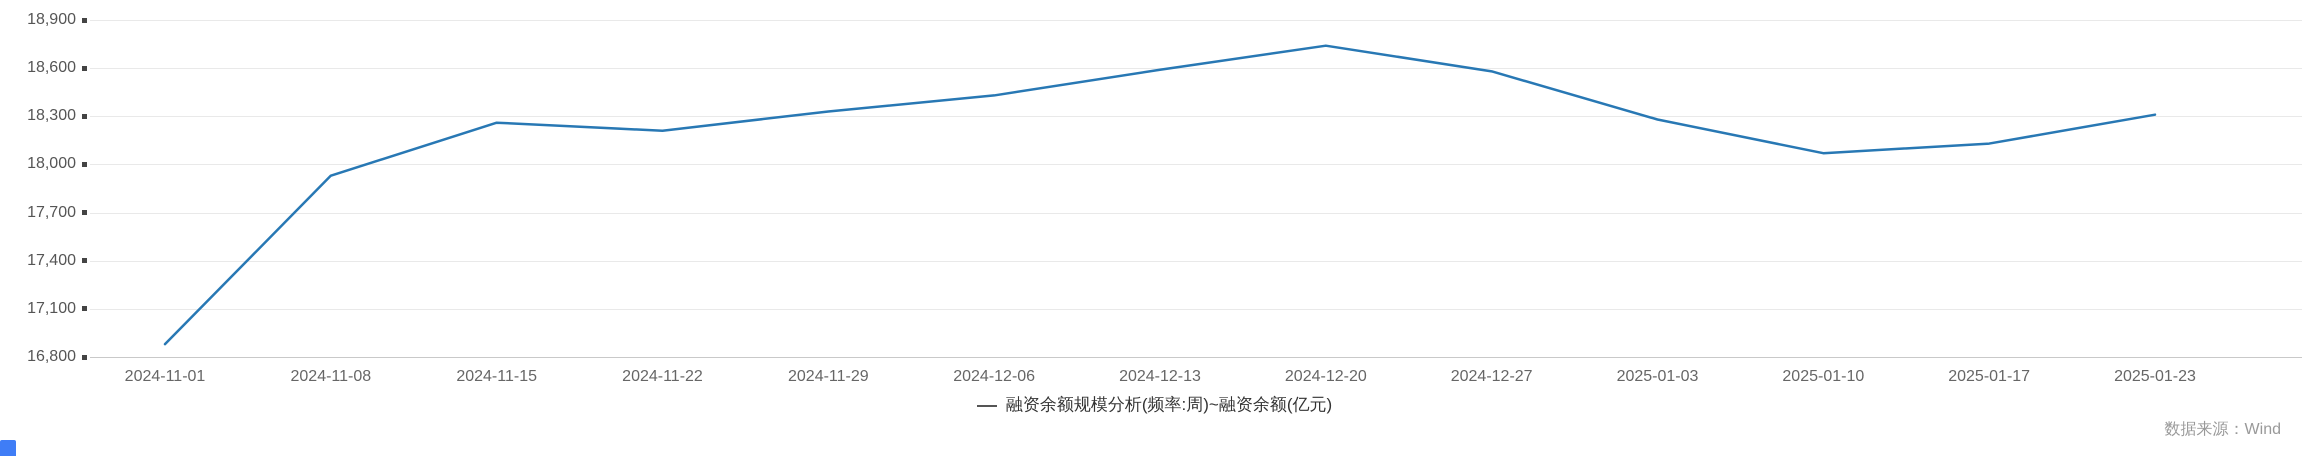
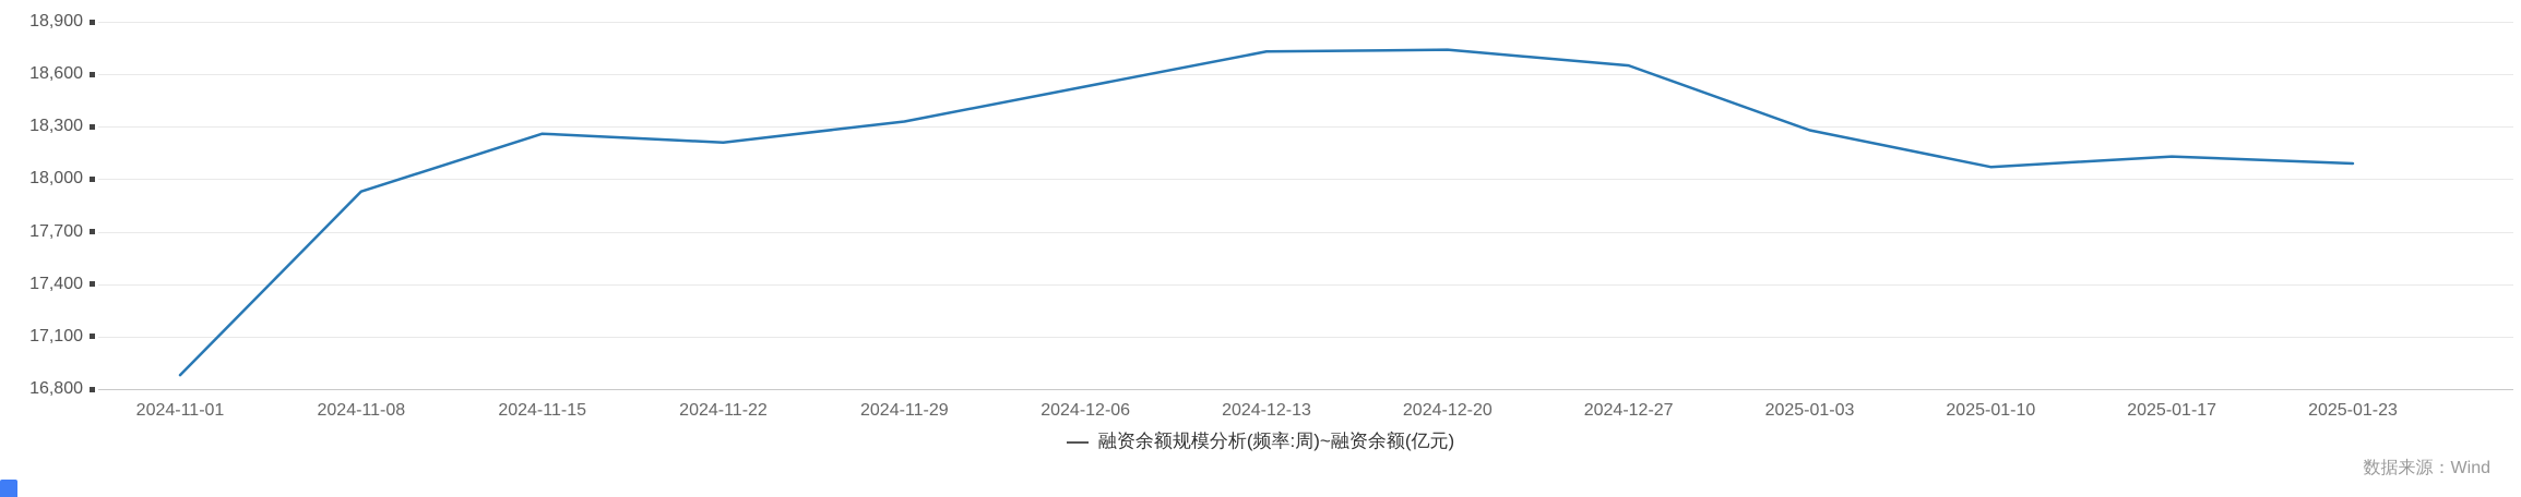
2024-12-06: 18430 -> 18530
2024-12-13: 18590 -> 18730
2024-12-27: 18580 -> 18650
2025-01-23: 18310 -> 18090
